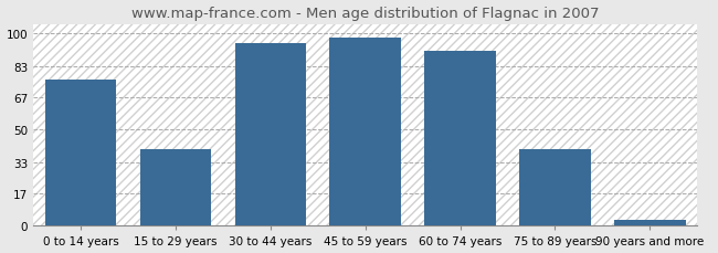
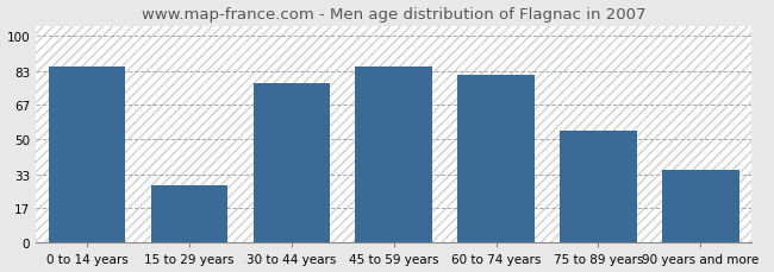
0 to 14 years: 76 -> 85
15 to 29 years: 40 -> 28
30 to 44 years: 95 -> 77
45 to 59 years: 98 -> 85
60 to 74 years: 91 -> 81
75 to 89 years: 40 -> 54
90 years and more: 3 -> 35
